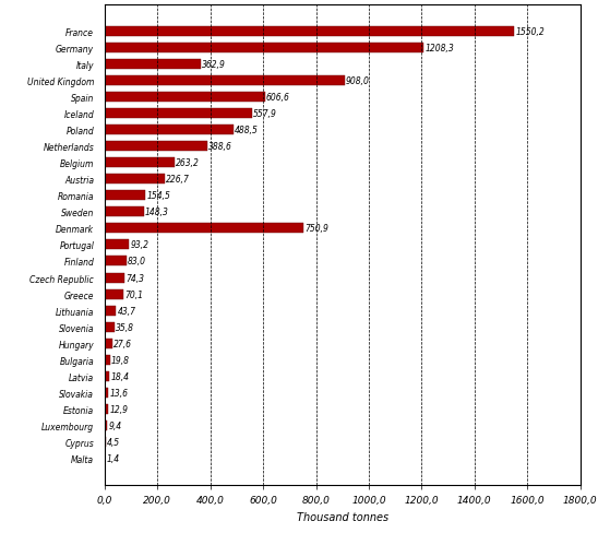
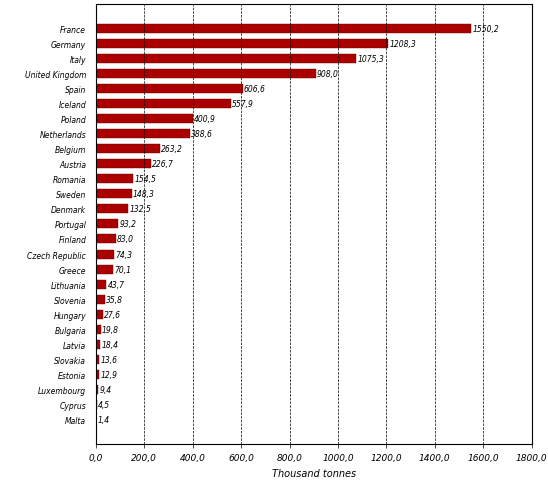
Italy: 362,9 -> 1075,3
Poland: 488,5 -> 400,9
Denmark: 750,9 -> 132,5
